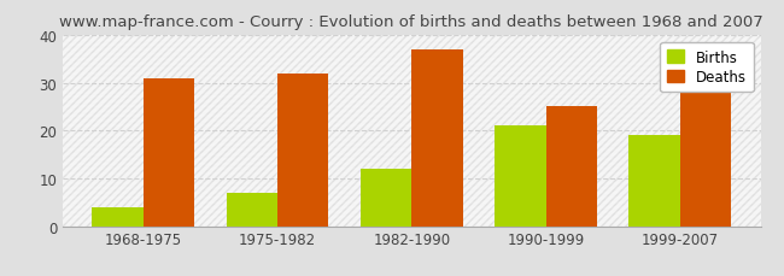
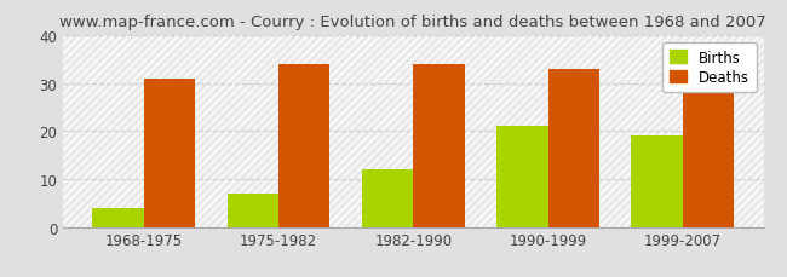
Deaths/1975-1982: 32 -> 34
Deaths/1982-1990: 37 -> 34
Deaths/1990-1999: 25 -> 33
